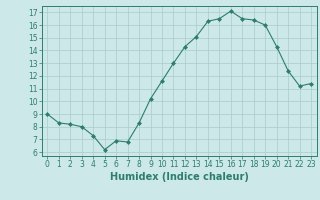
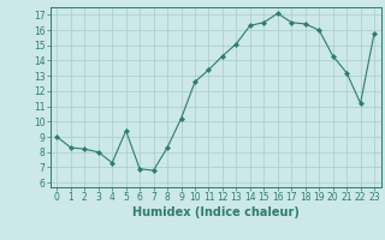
5: 6.2 -> 9.4
10: 11.6 -> 12.6
11: 13.0 -> 13.4
21: 12.4 -> 13.2
23: 11.4 -> 15.8
